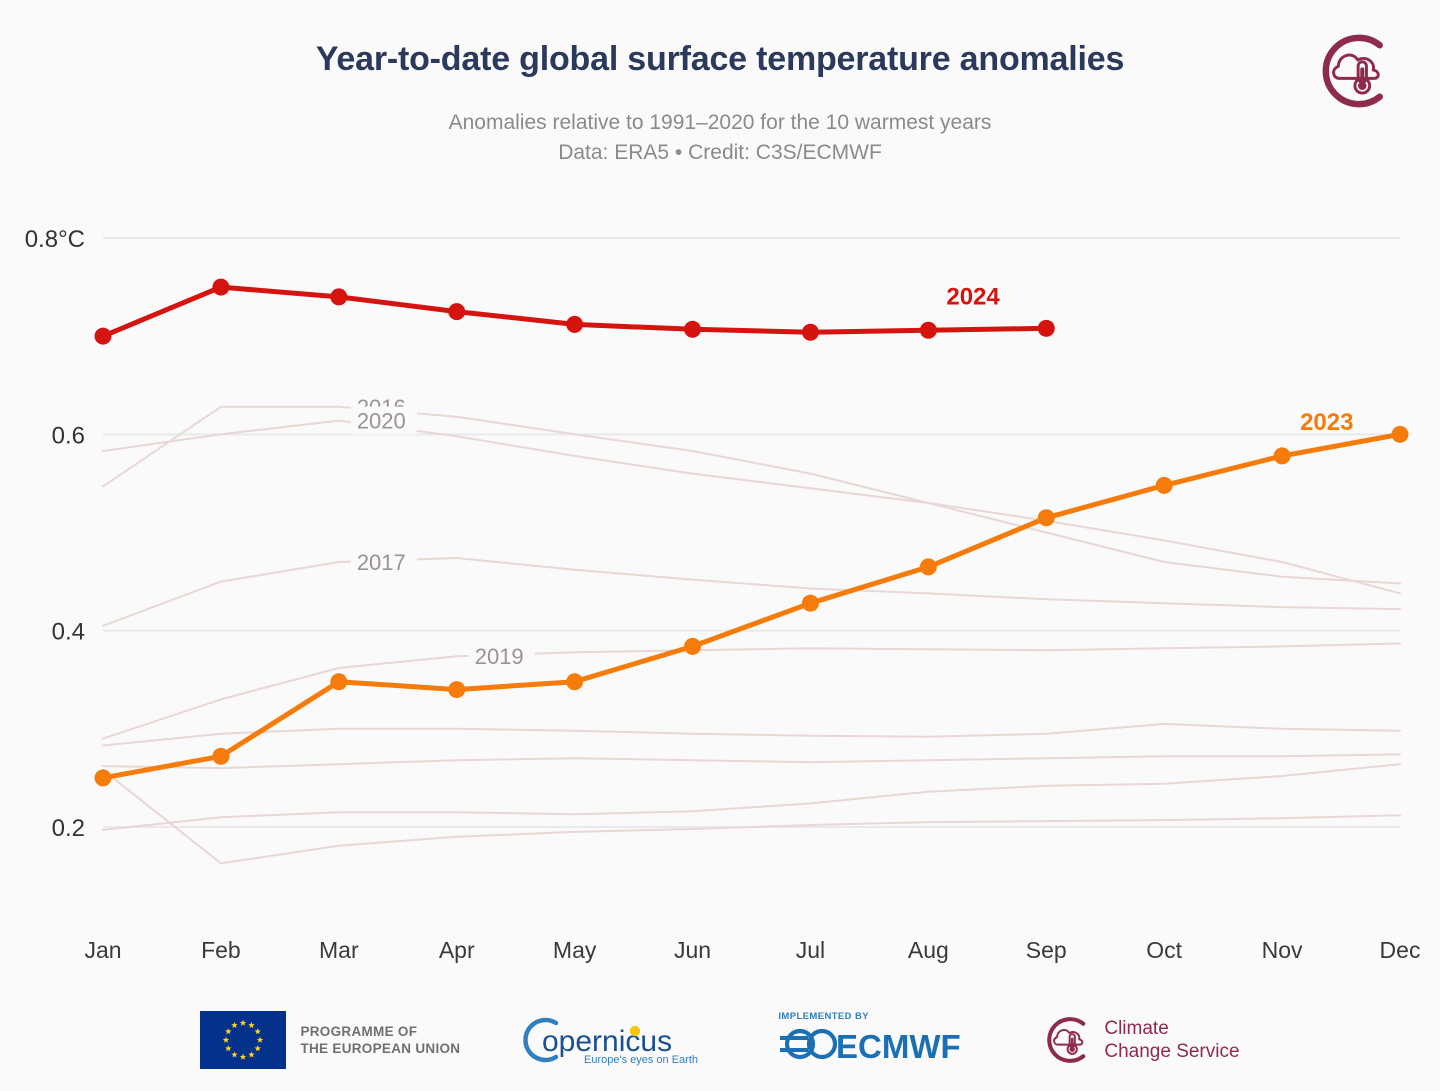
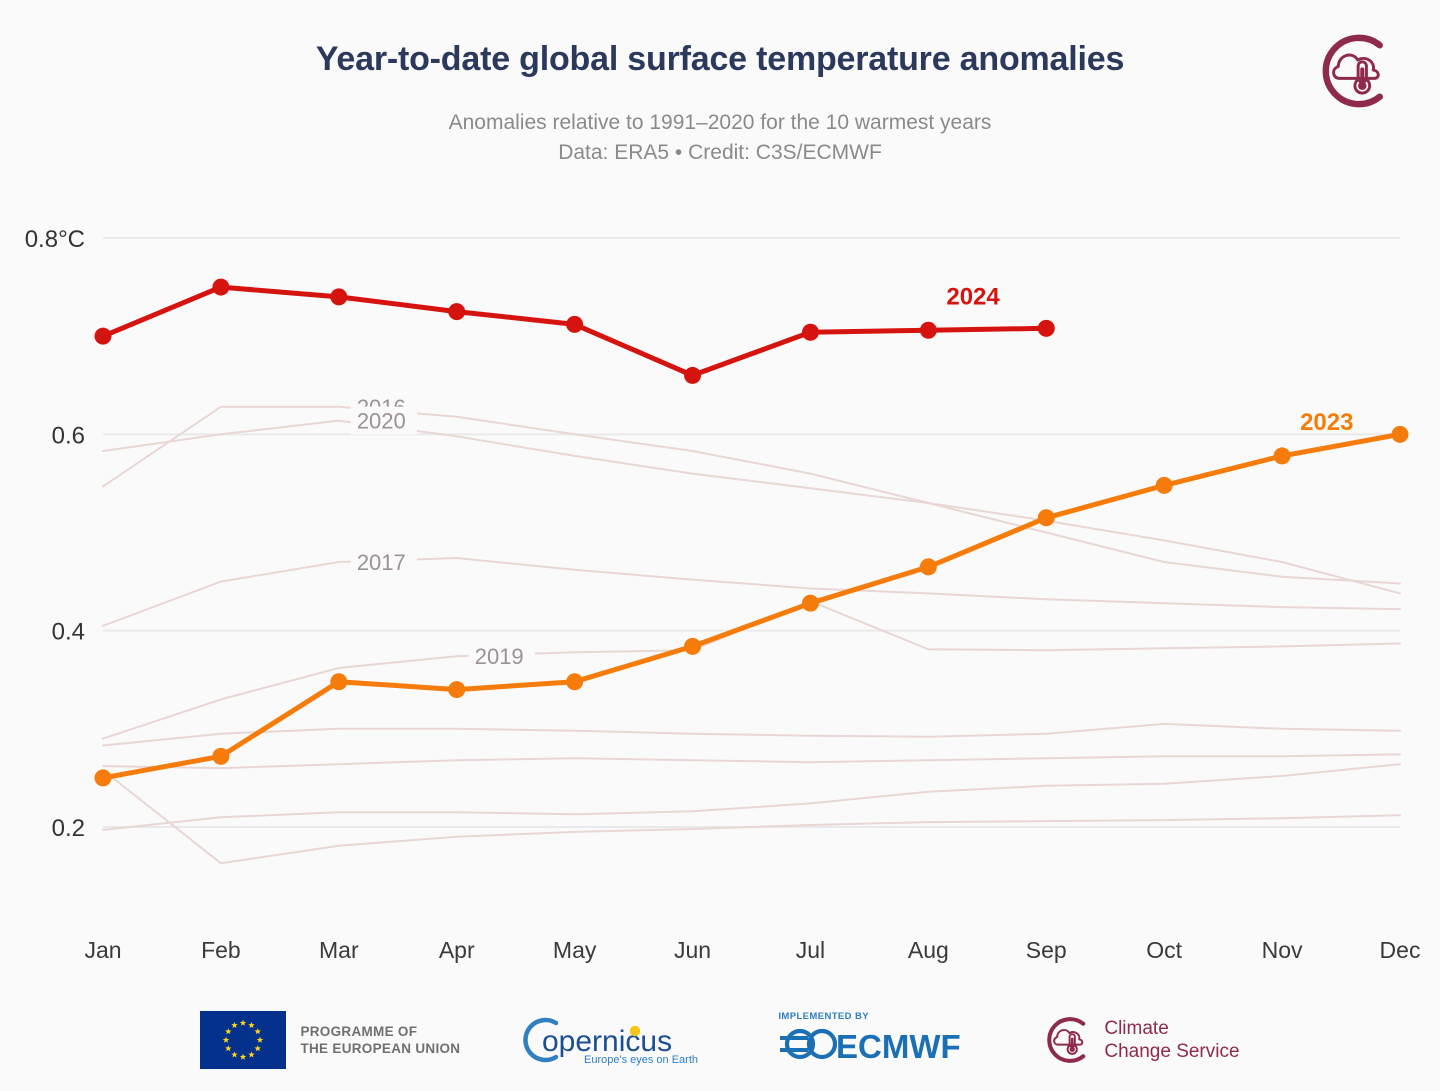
2024/Jun: 0.71 -> 0.66
2019/Jul: 0.38 -> 0.43
